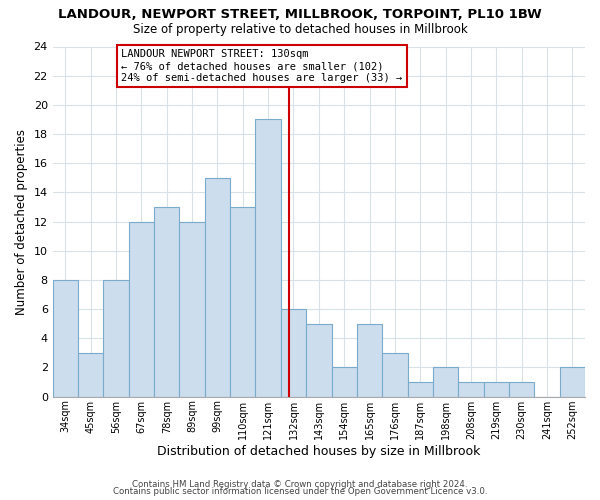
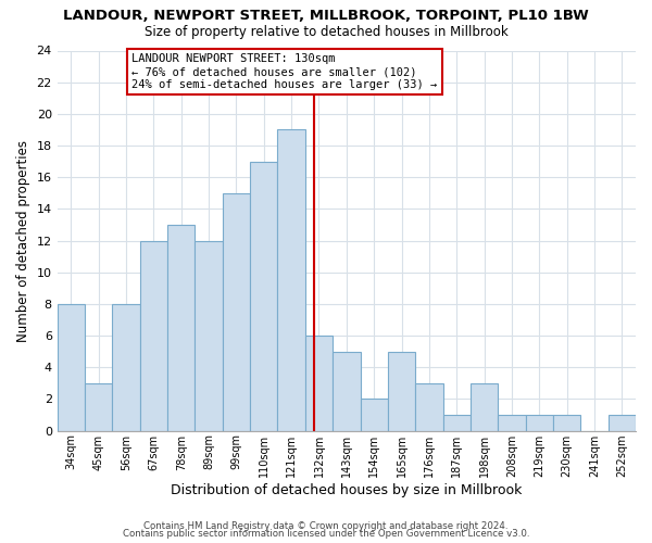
110sqm: 13 -> 17
198sqm: 2 -> 3
252sqm: 2 -> 1
